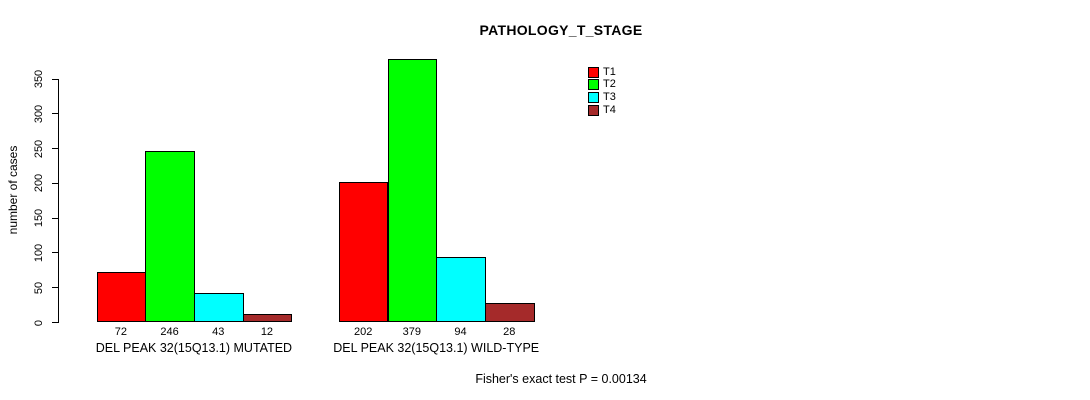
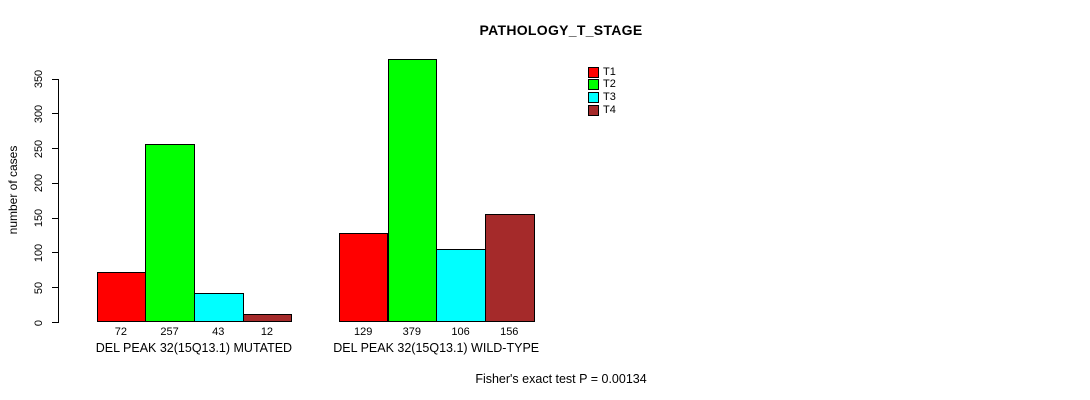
T2/DEL PEAK 32(15Q13.1) MUTATED: 246 -> 257
T1/DEL PEAK 32(15Q13.1) WILD-TYPE: 202 -> 129
T3/DEL PEAK 32(15Q13.1) WILD-TYPE: 94 -> 106
T4/DEL PEAK 32(15Q13.1) WILD-TYPE: 28 -> 156
